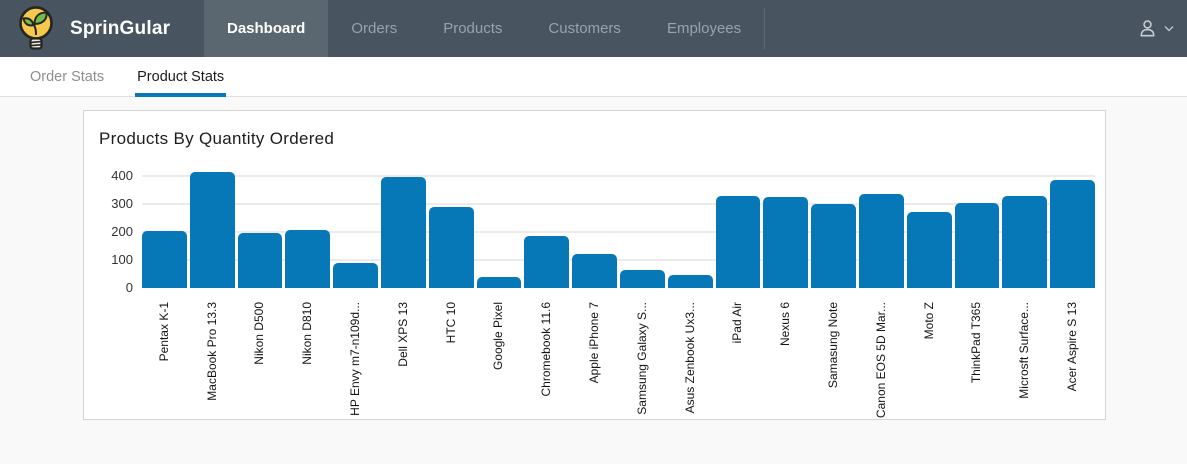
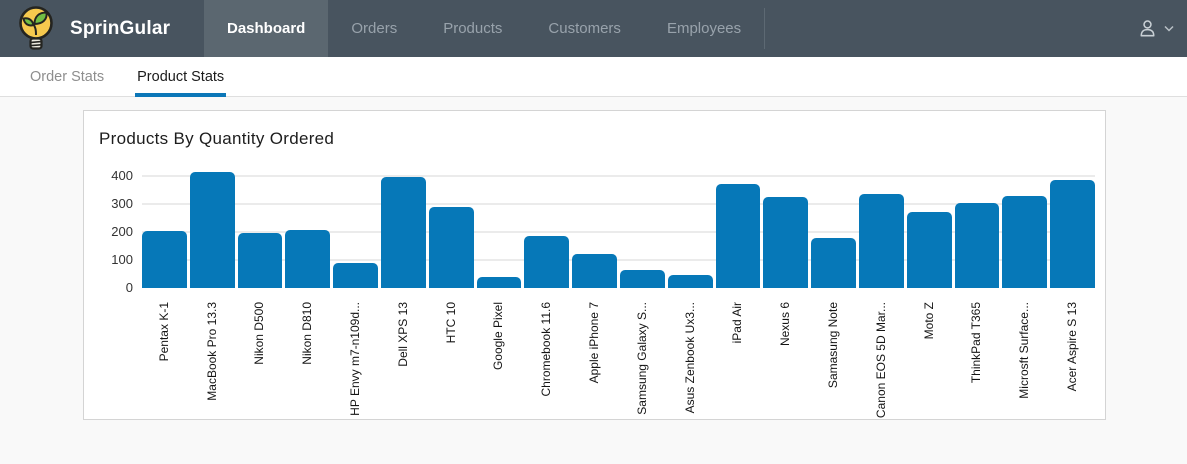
iPad Air: 330 -> 370
Samasung Note: 300 -> 180
